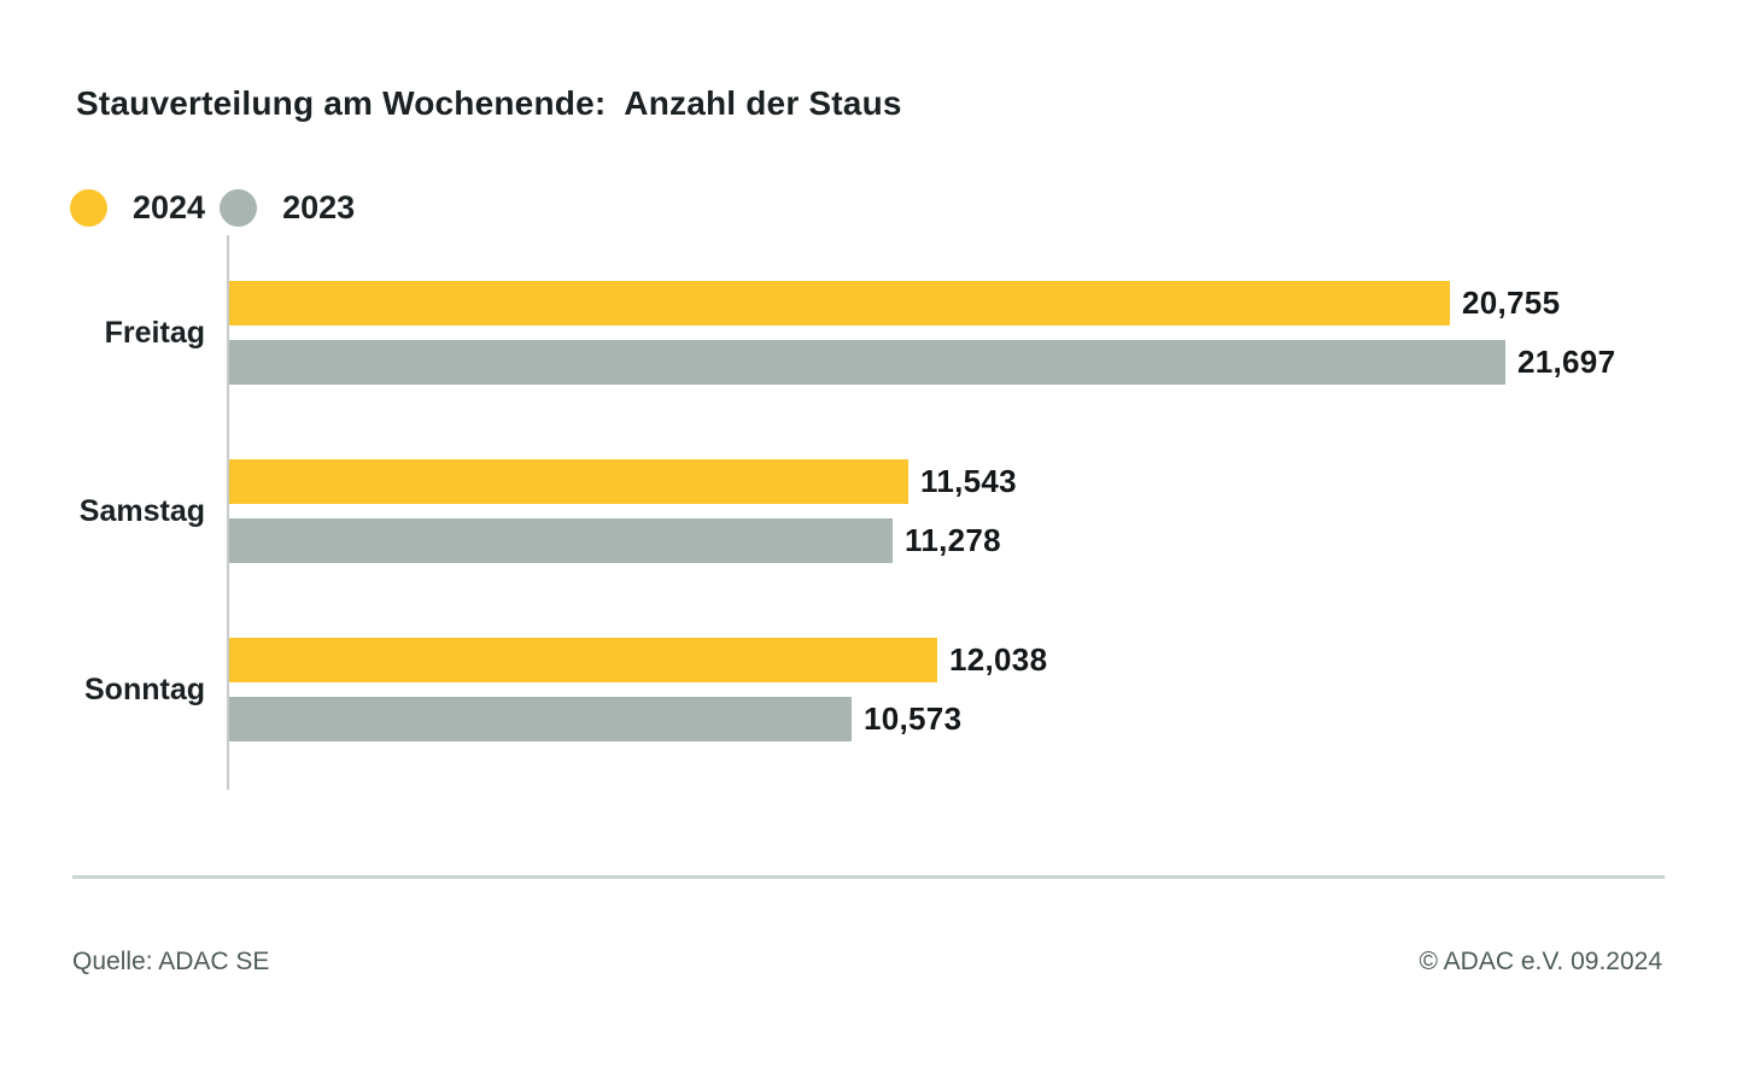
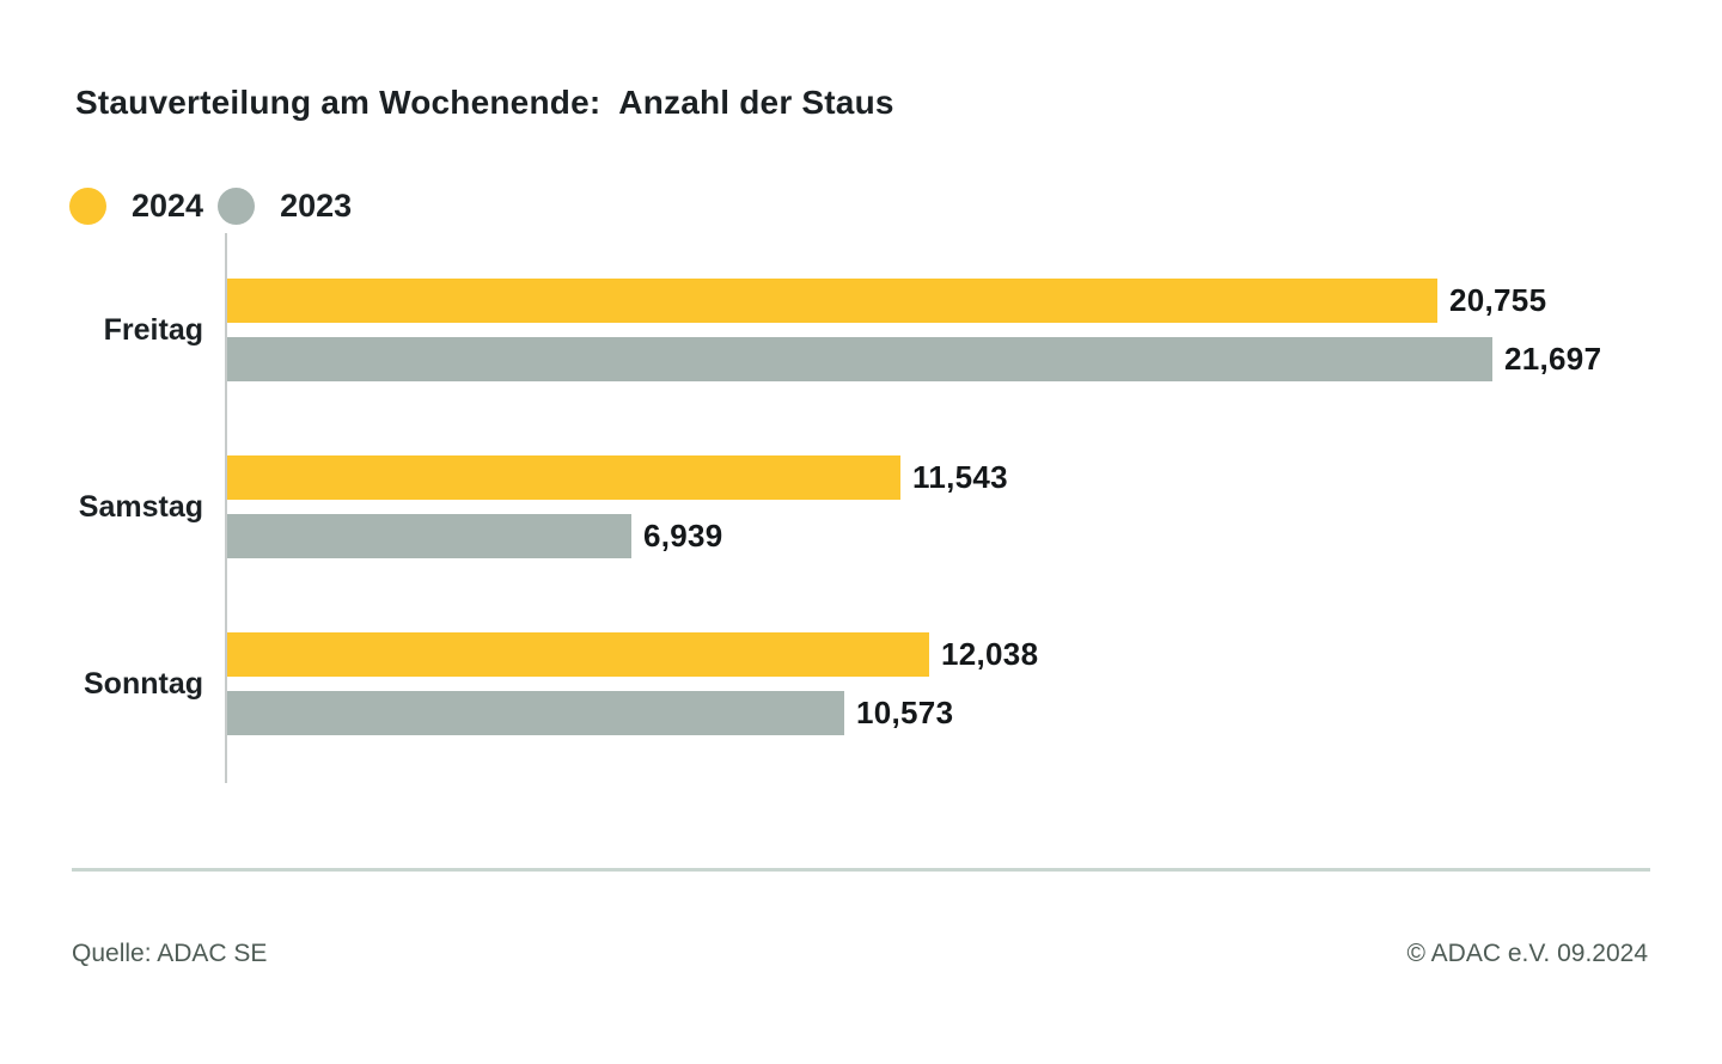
2023/Samstag: 11,278 -> 6,939
